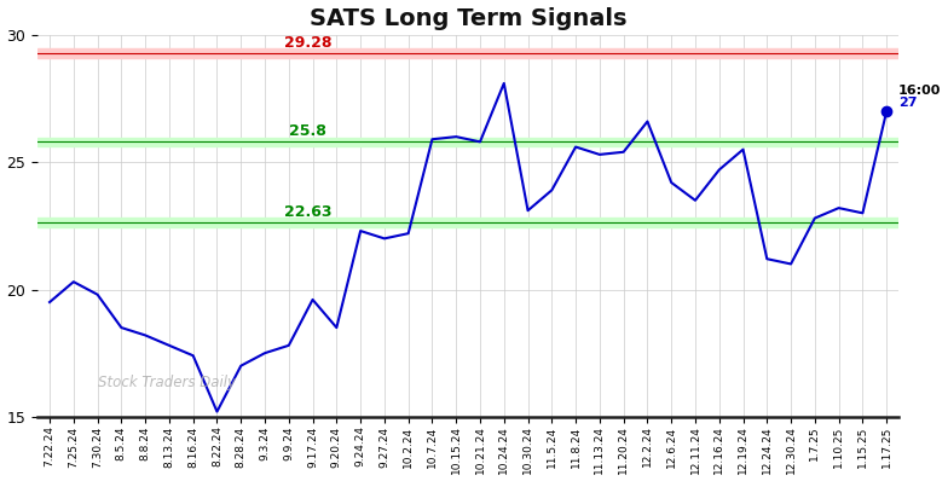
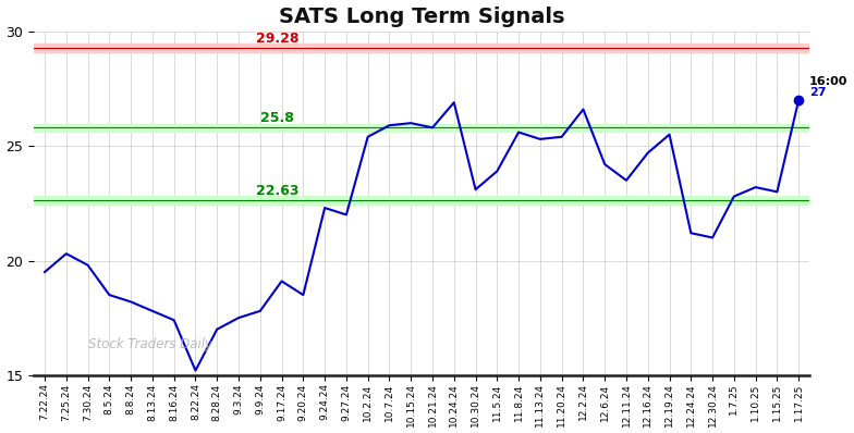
9.17.24: 19.6 -> 19.1
10.2.24: 22.2 -> 25.4
10.24.24: 28.1 -> 26.9
